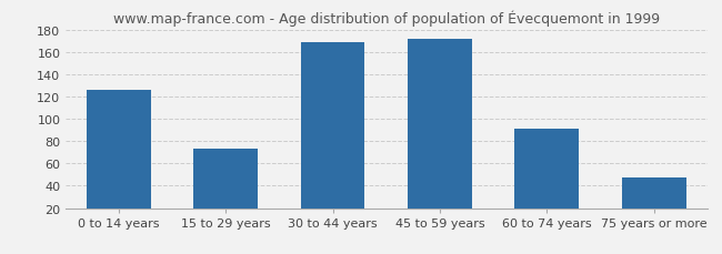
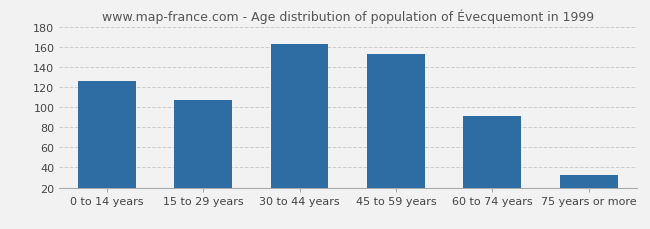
15 to 29 years: 73 -> 107
30 to 44 years: 169 -> 163
45 to 59 years: 172 -> 153
75 years or more: 47 -> 33
